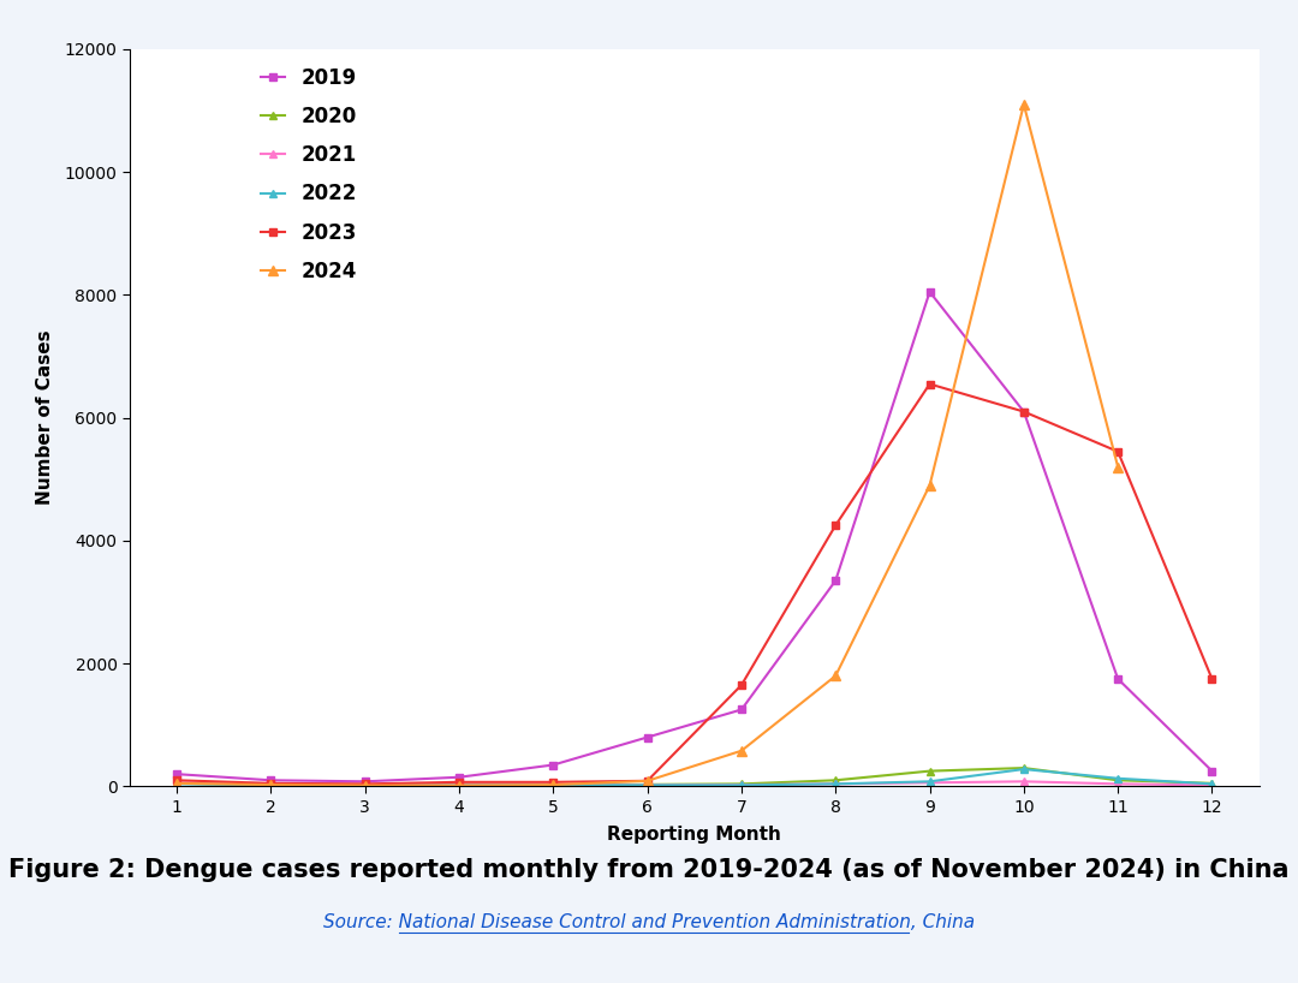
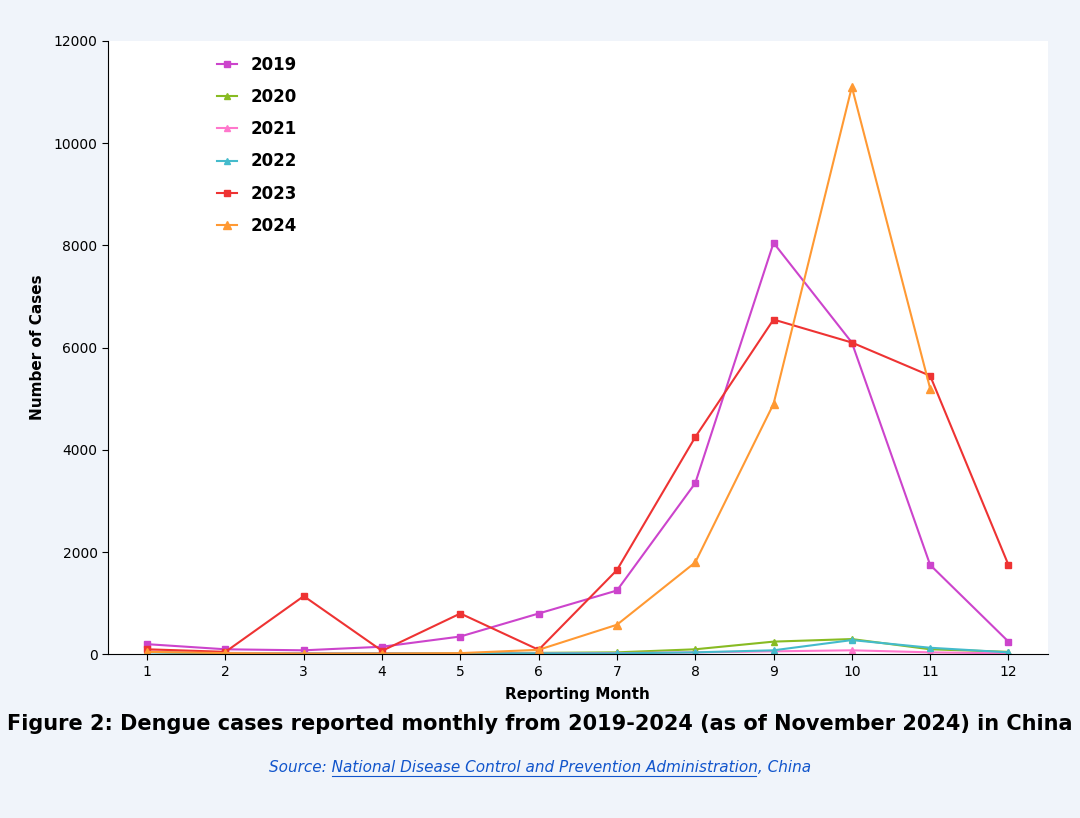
2023/3: 40 -> 1140
2023/5: 70 -> 800
